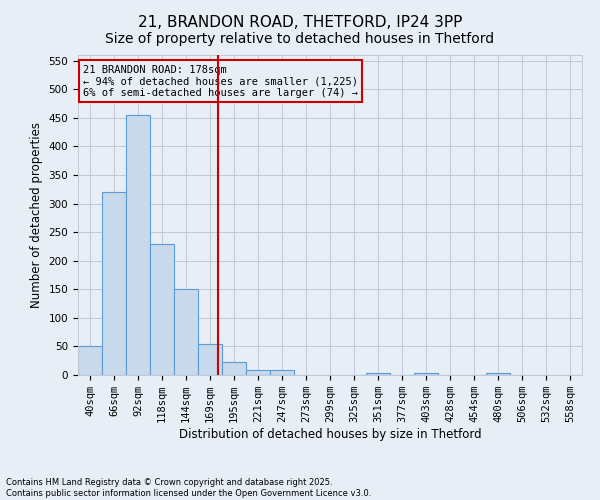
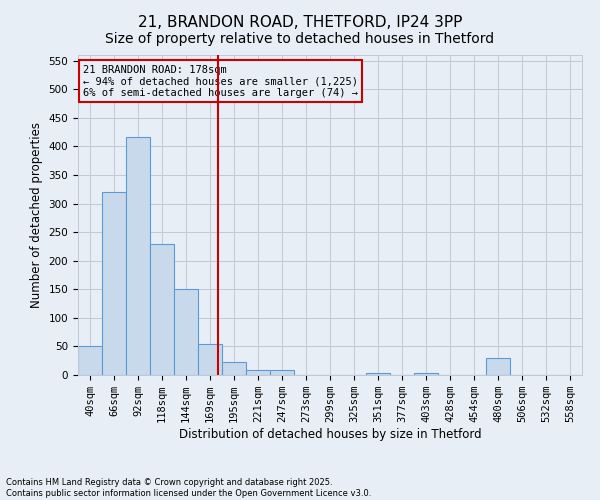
92sqm: 455 -> 416
480sqm: 4 -> 30
